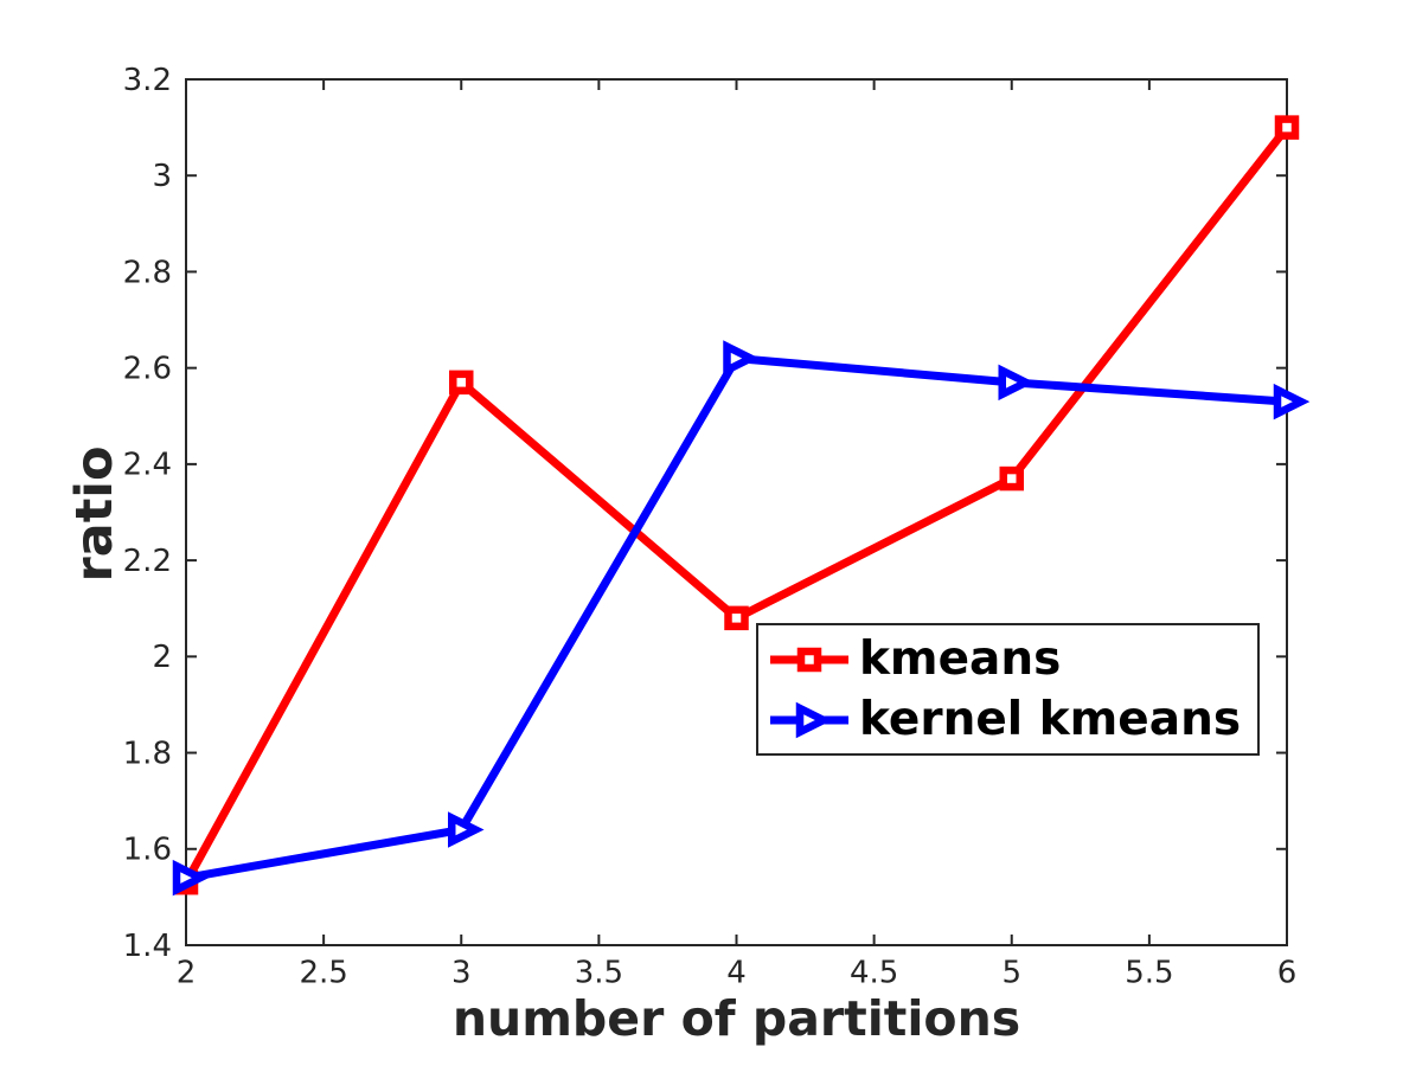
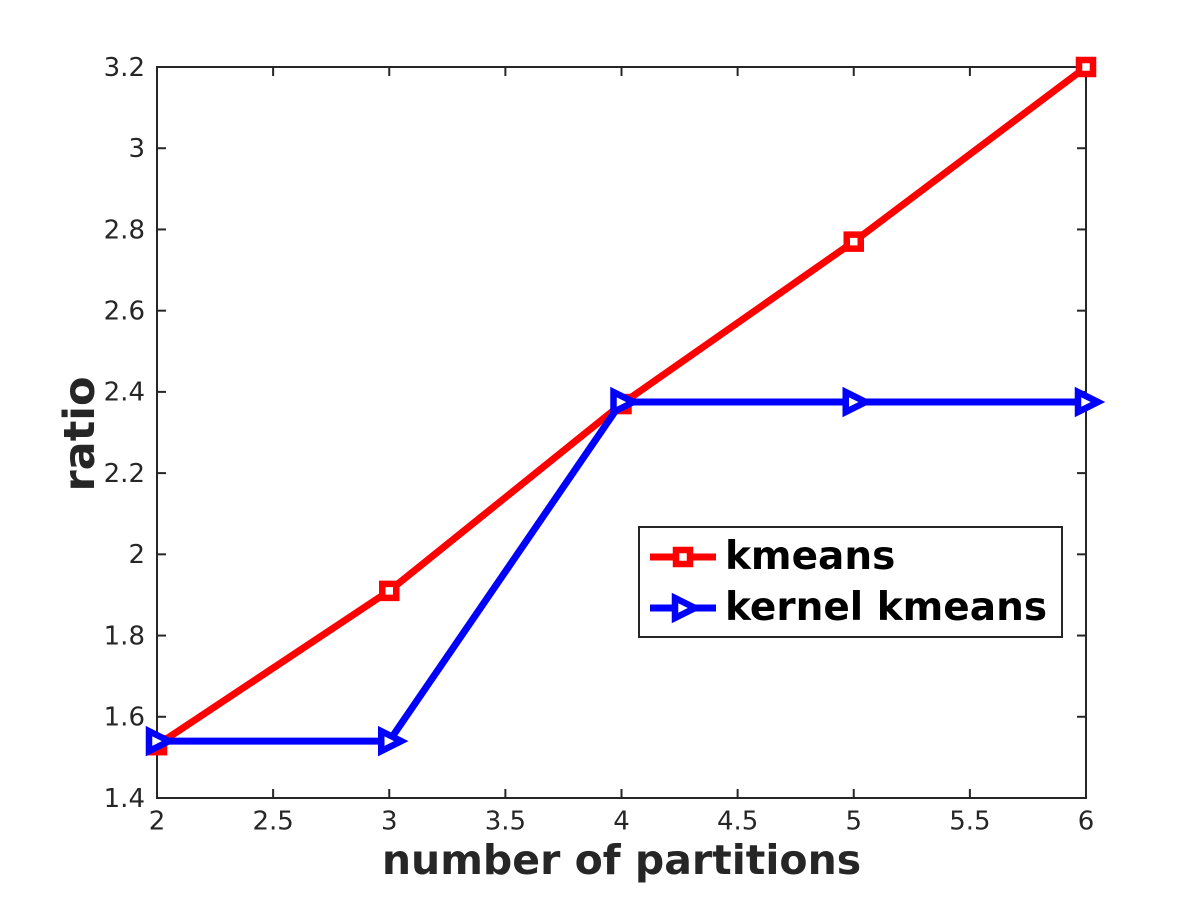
kmeans/3: 2.57 -> 1.91
kernel kmeans/3: 1.64 -> 1.54
kmeans/4: 2.08 -> 2.37
kernel kmeans/4: 2.62 -> 2.38
kmeans/5: 2.37 -> 2.77
kernel kmeans/5: 2.57 -> 2.38
kmeans/6: 3.10 -> 3.20
kernel kmeans/6: 2.53 -> 2.38
